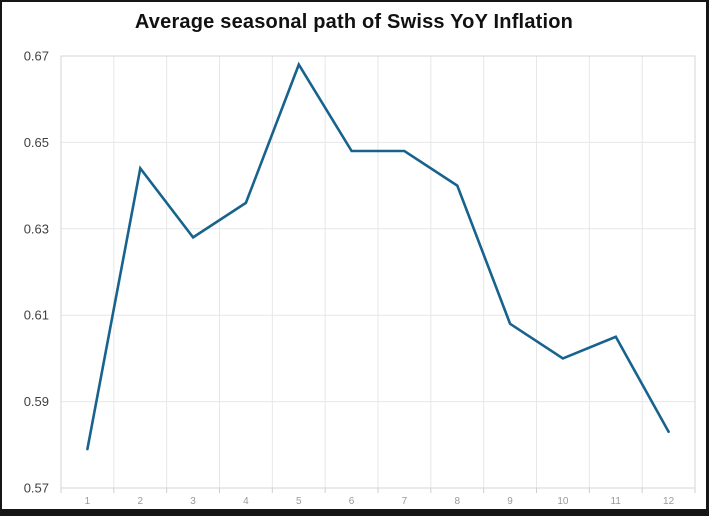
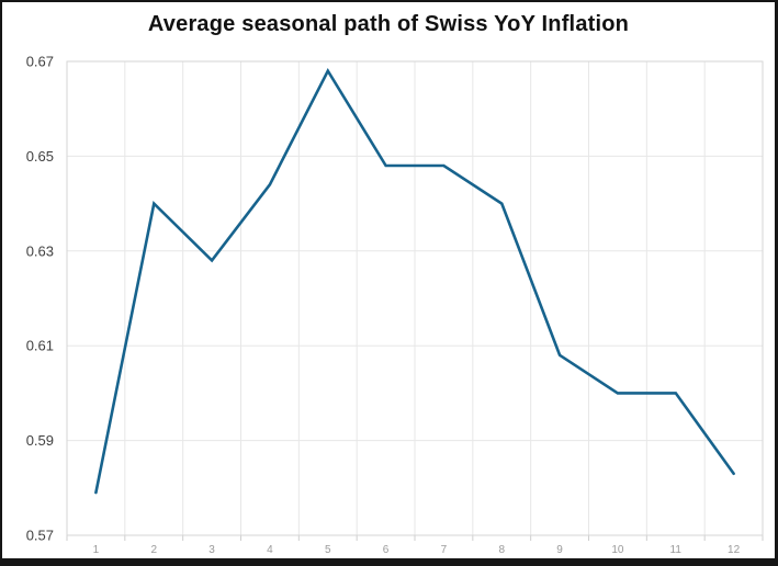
2: 0.644 -> 0.640
4: 0.636 -> 0.644
11: 0.605 -> 0.600
